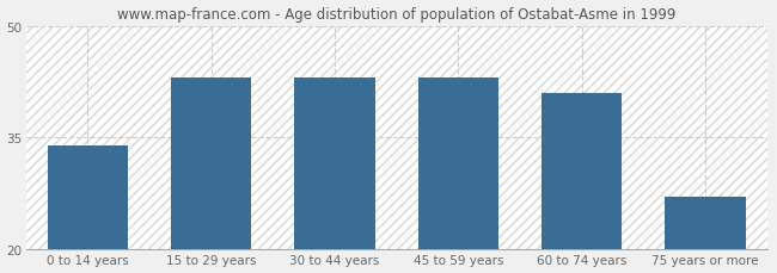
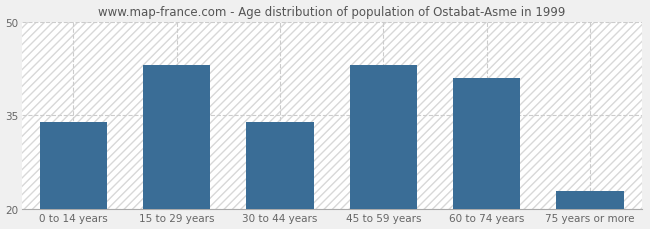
30 to 44 years: 43 -> 34
75 years or more: 27 -> 23
